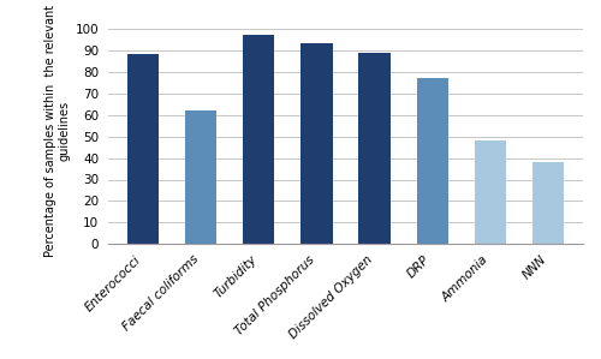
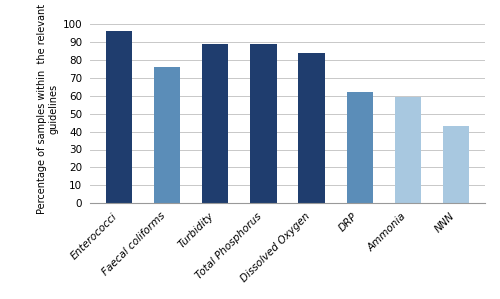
Enterococci: 88 -> 96
Faecal coliforms: 62 -> 76
Turbidity: 97 -> 89
Total Phosphorus: 93 -> 89
Dissolved Oxygen: 89 -> 84
DRP: 77 -> 62
Ammonia: 48 -> 59
NNN: 38 -> 43
